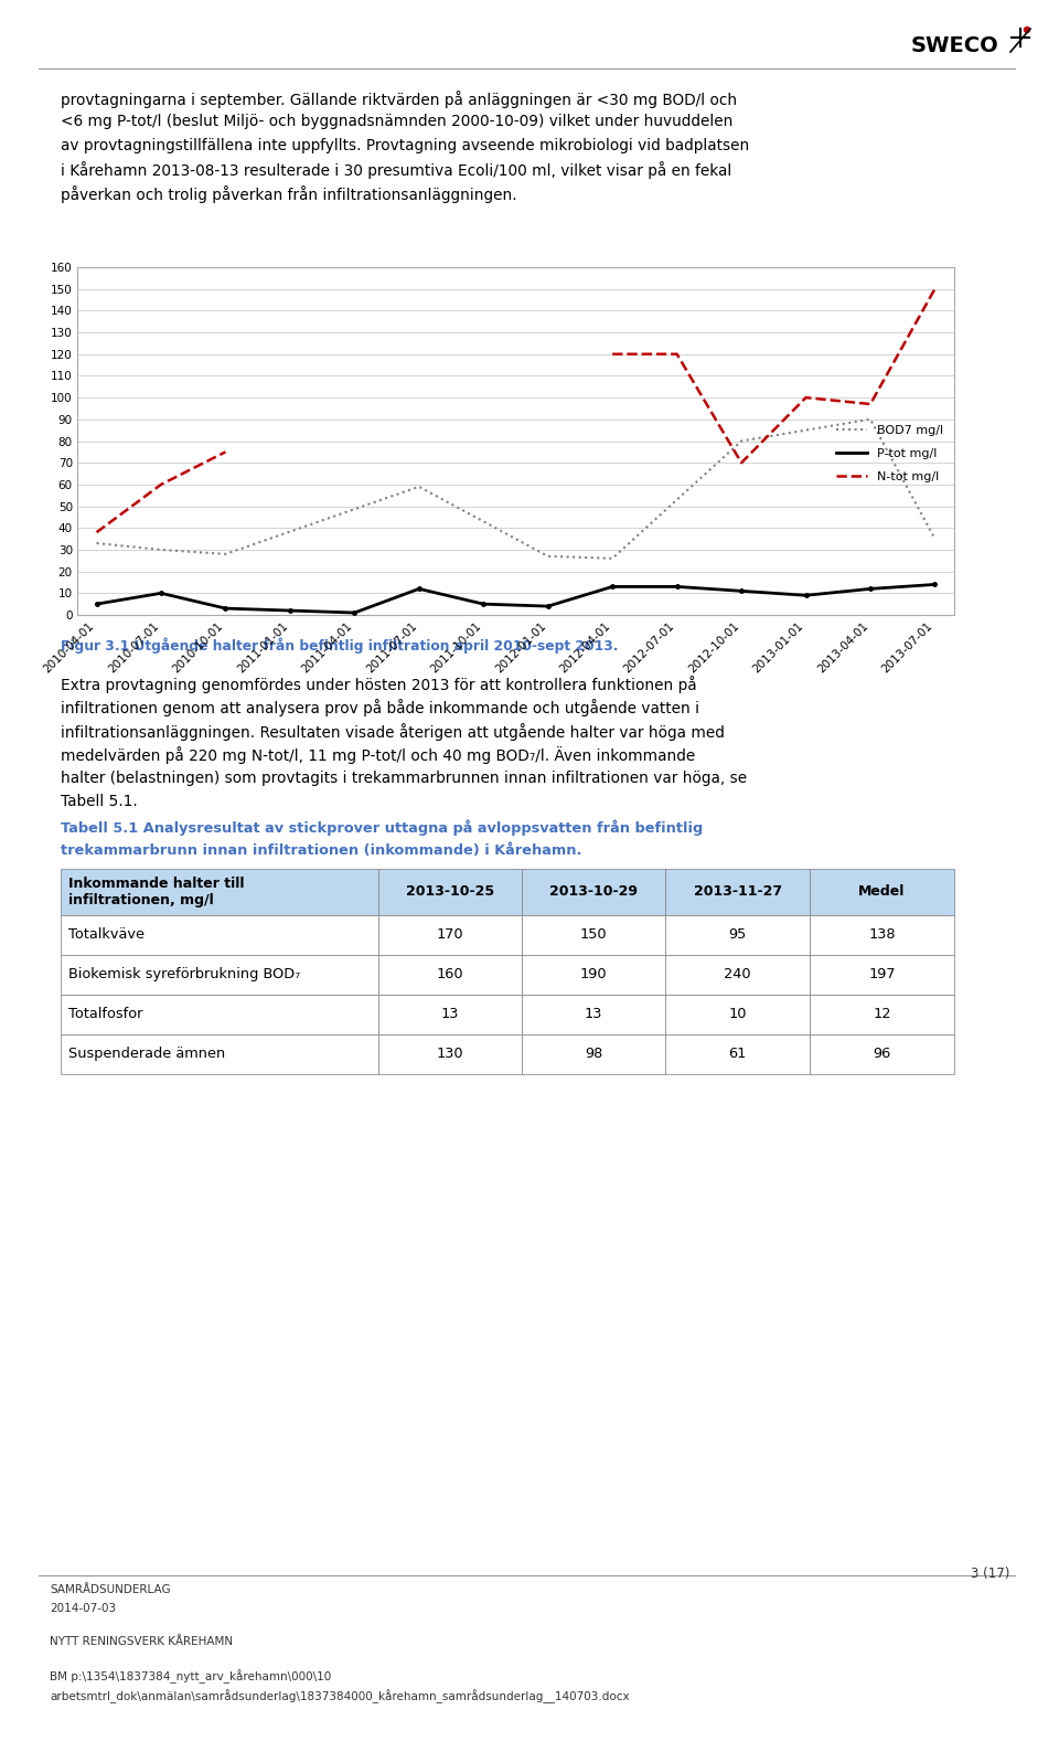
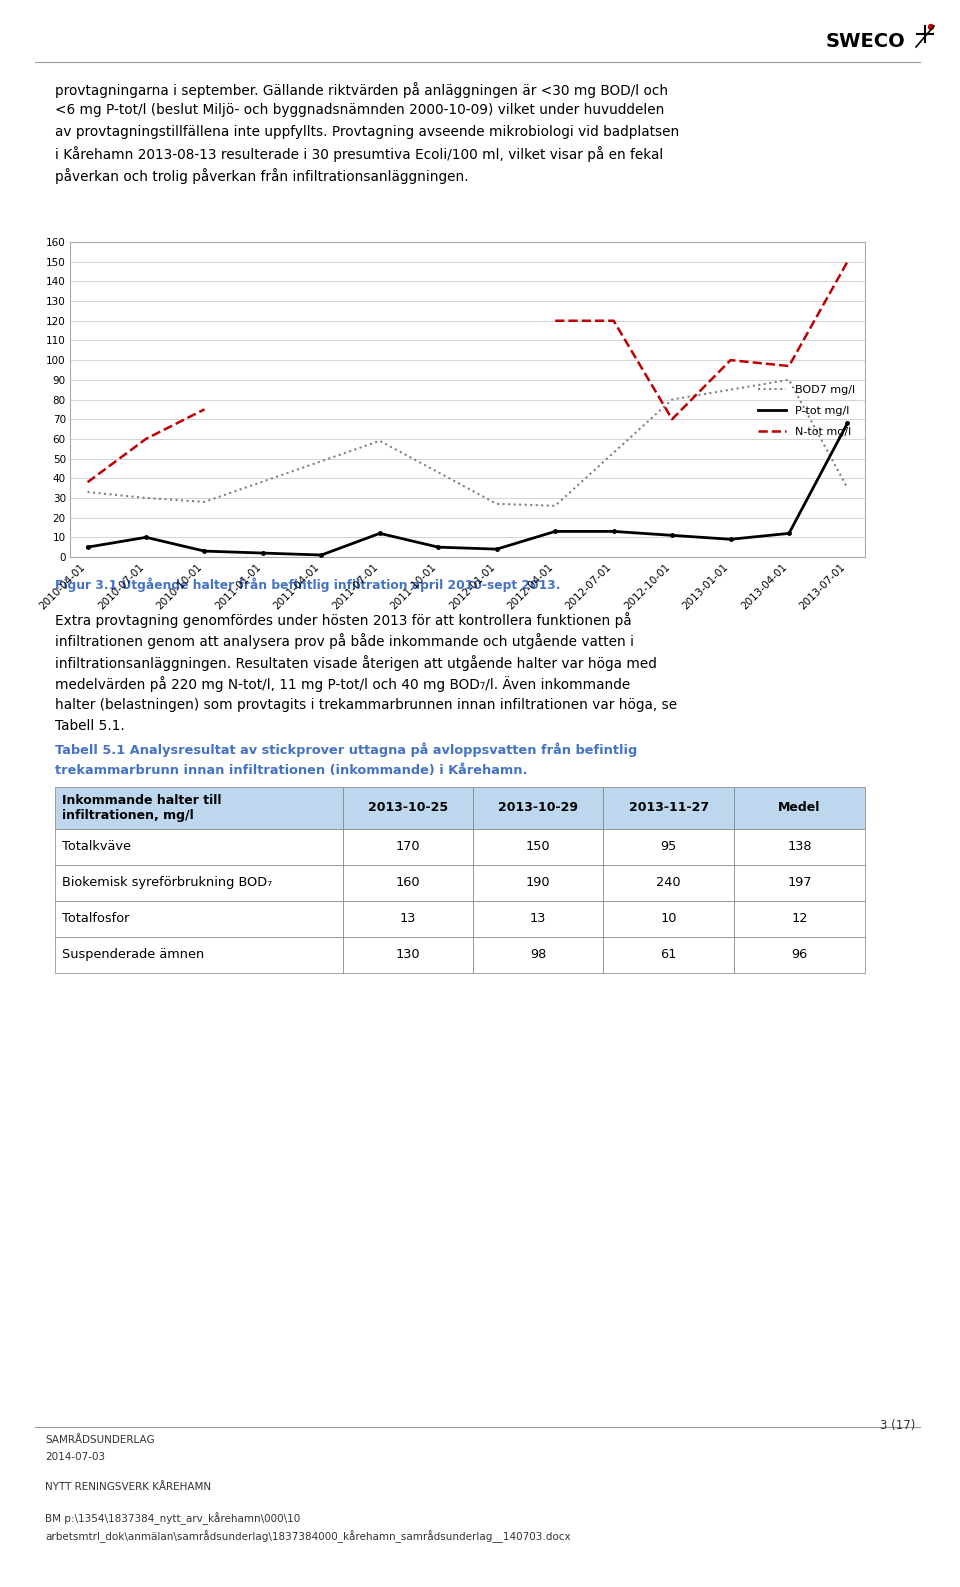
P-tot mg/l/2013-07-01: 14 -> 68
